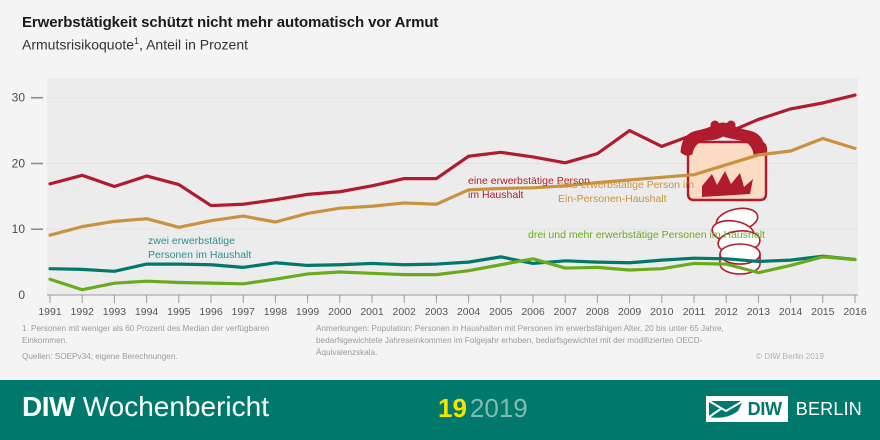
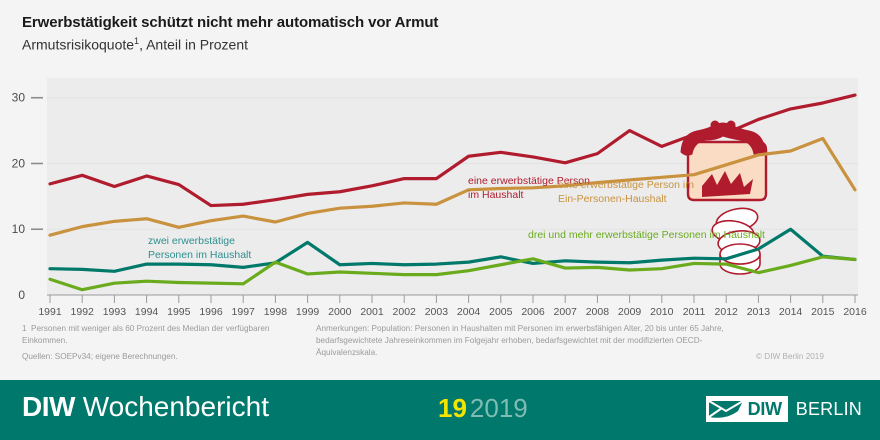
drei und mehr erwerbstätige Personen im Haushalt/1998: 2 -> 5
zwei erwerbstätige Personen im Haushalt/1999: 4 -> 8
zwei erwerbstätige Personen im Haushalt/2013: 5 -> 7
zwei erwerbstätige Personen im Haushalt/2014: 5 -> 10
eine erwerbstätige Person im Ein-Personen-Haushalt/2016: 22 -> 16
